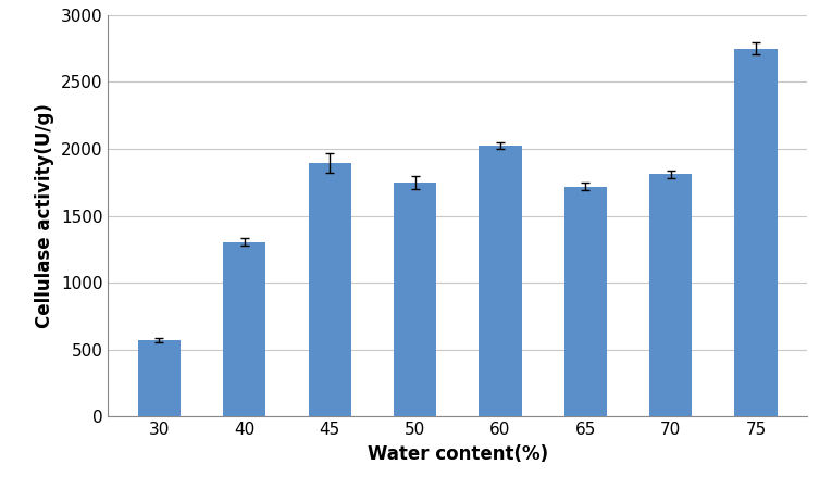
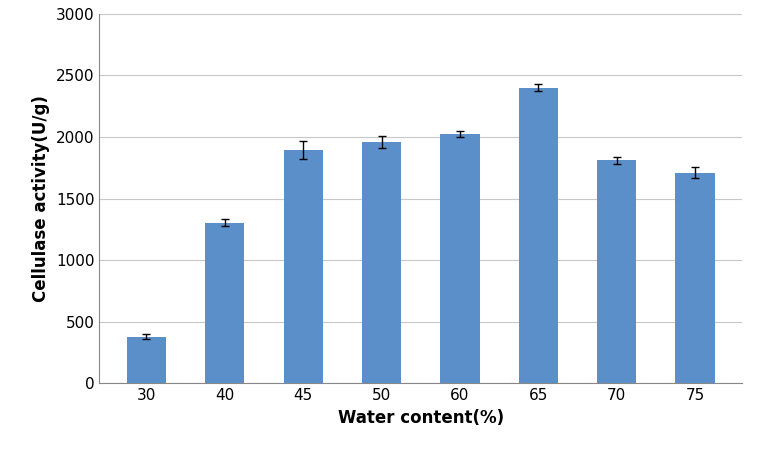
30: 570 -> 380
50: 1750 -> 1960
65: 1720 -> 2400
75: 2750 -> 1710
